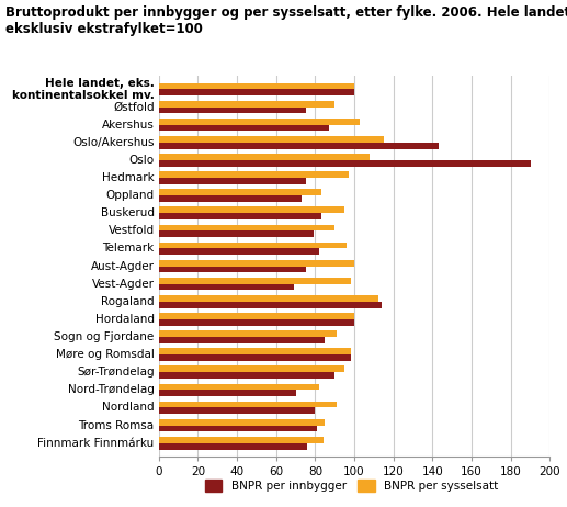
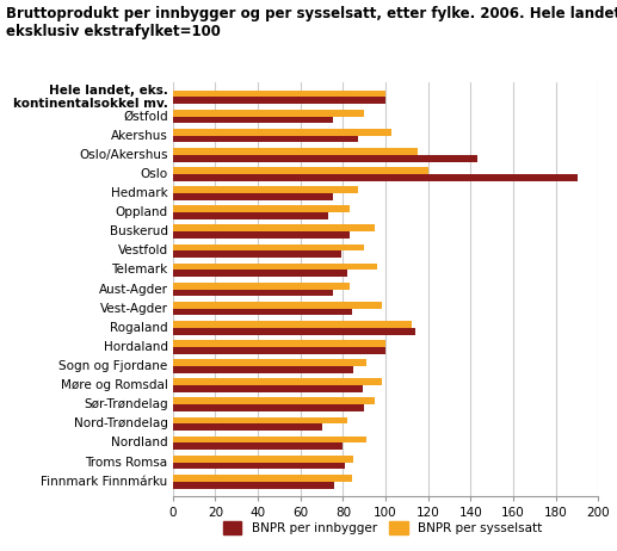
BNPR per sysselsatt/Oslo: 108 -> 120
BNPR per sysselsatt/Hedmark: 97 -> 87
BNPR per sysselsatt/Aust-Agder: 100 -> 83
BNPR per innbygger/Vest-Agder: 69 -> 84
BNPR per innbygger/Møre og Romsdal: 98 -> 89
